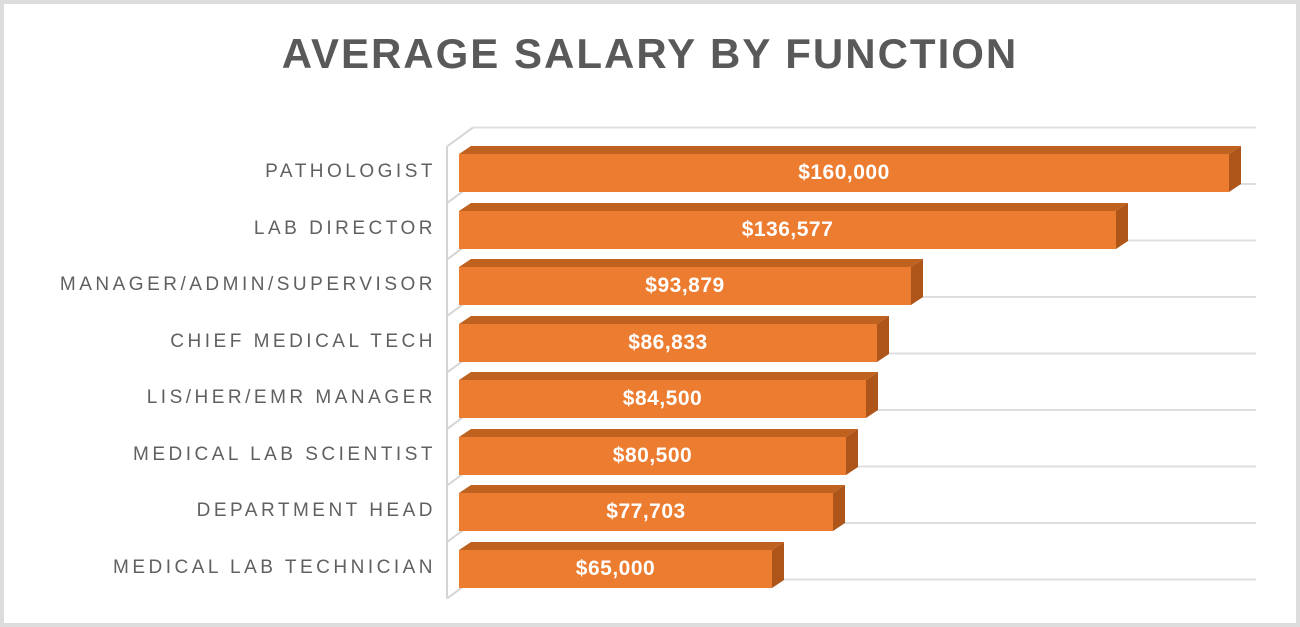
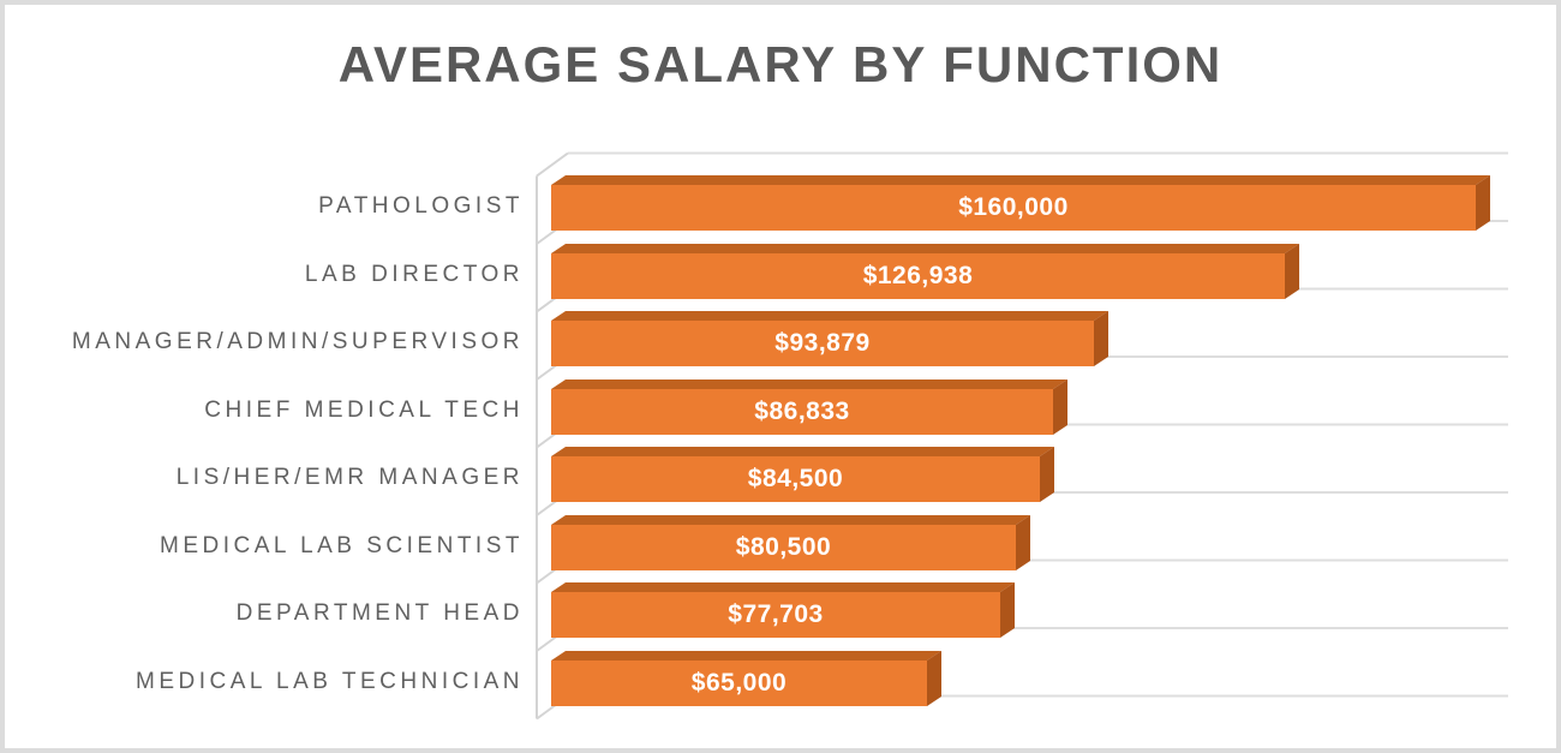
LAB DIRECTOR: $136,577 -> $126,938
